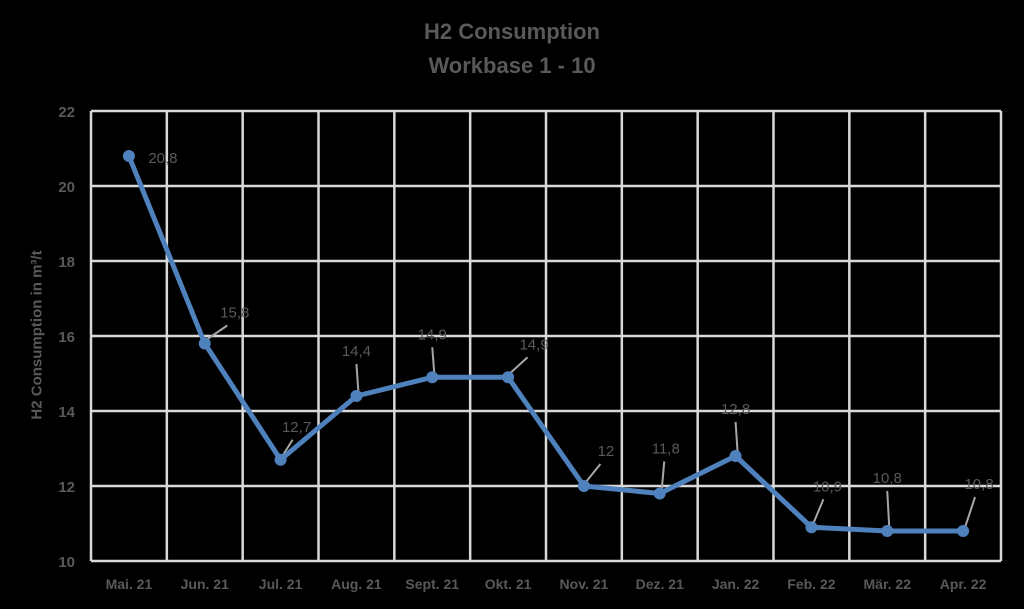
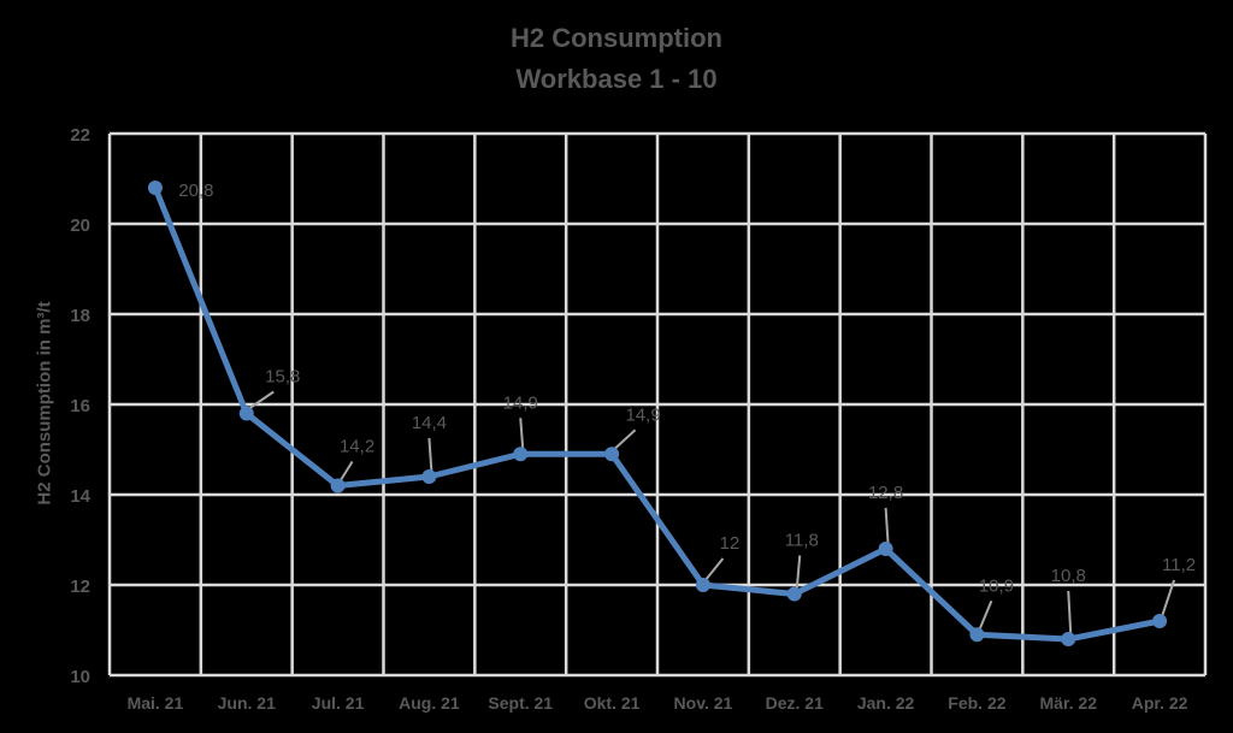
Jul. 21: 12,7 -> 14,2
Apr. 22: 10,8 -> 11,2
